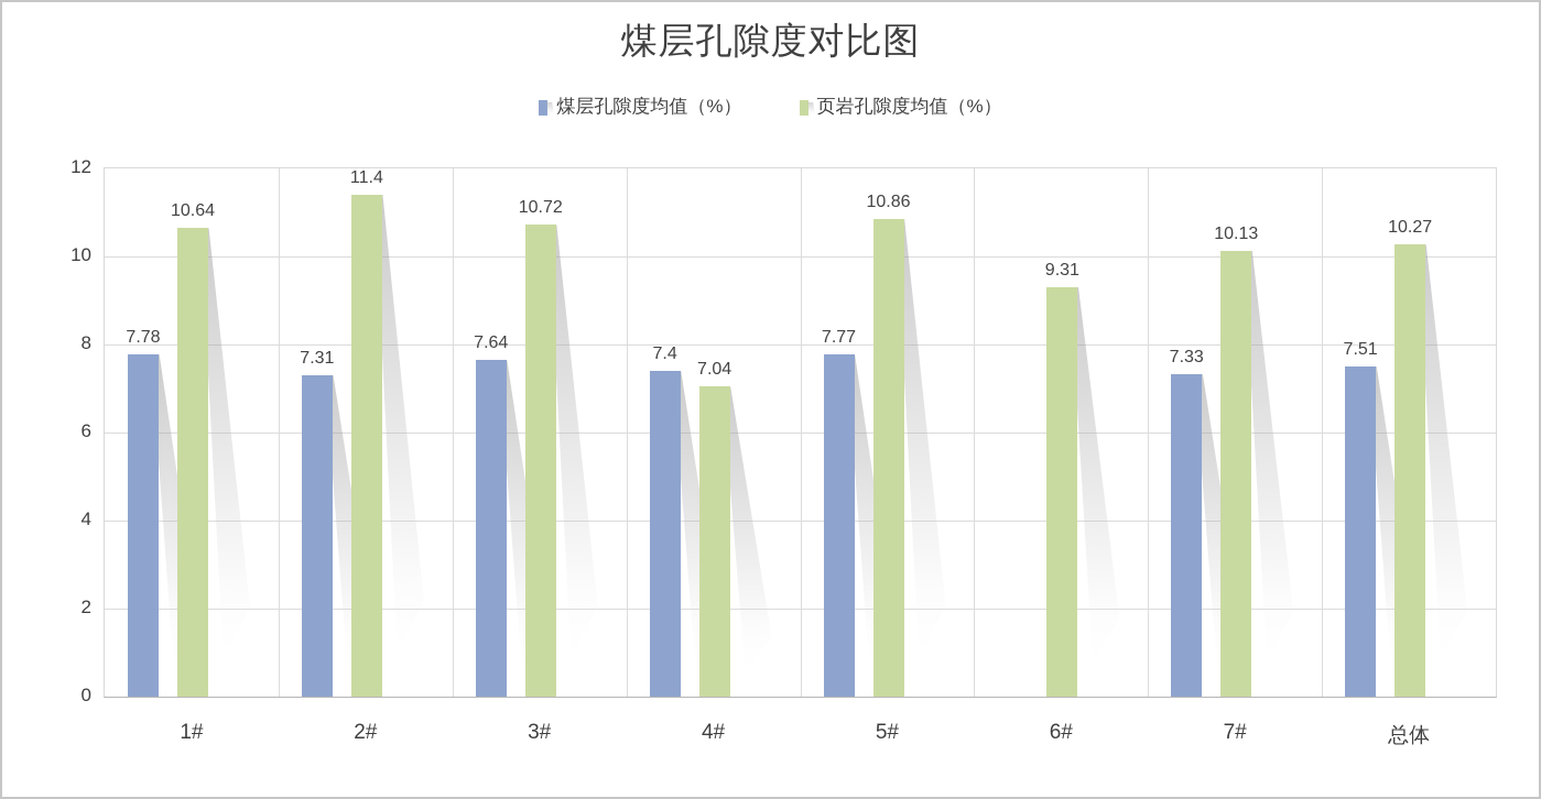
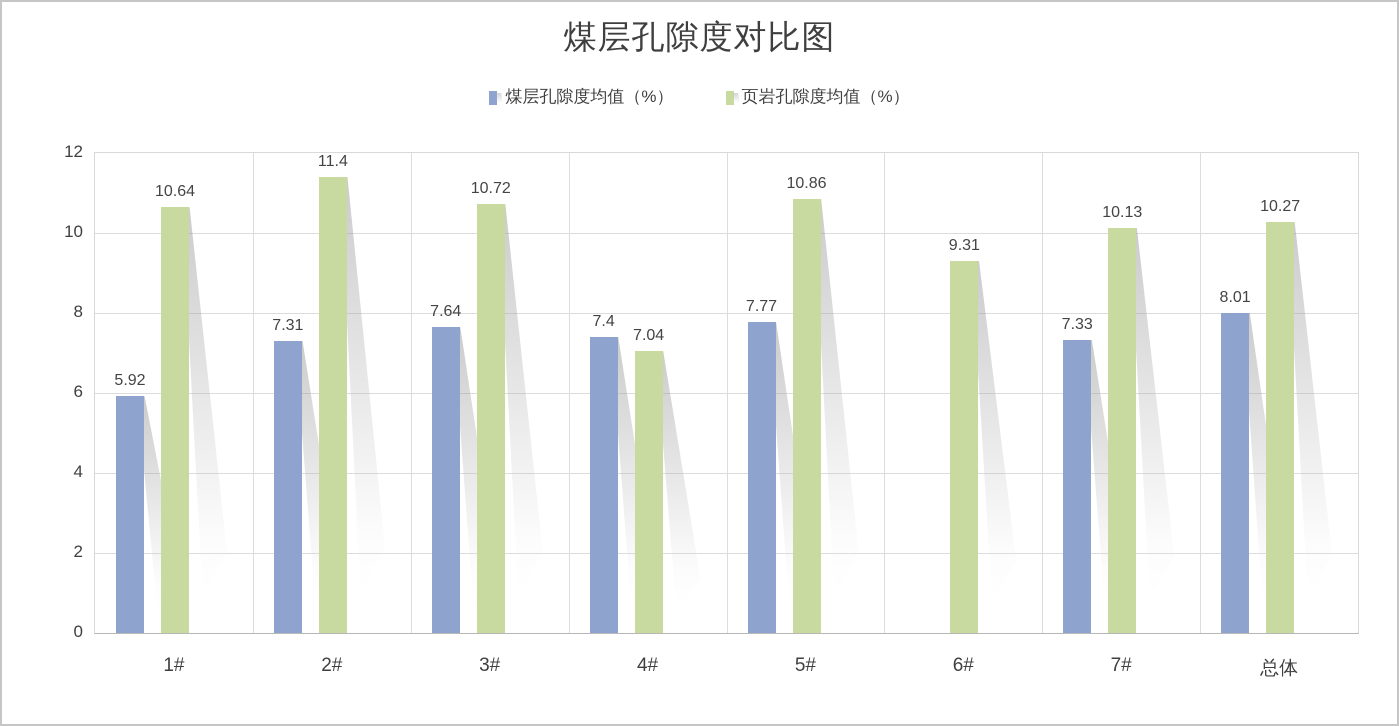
煤层孔隙度均值（%）/1#: 7.78 -> 5.92
煤层孔隙度均值（%）/总体: 7.51 -> 8.01
